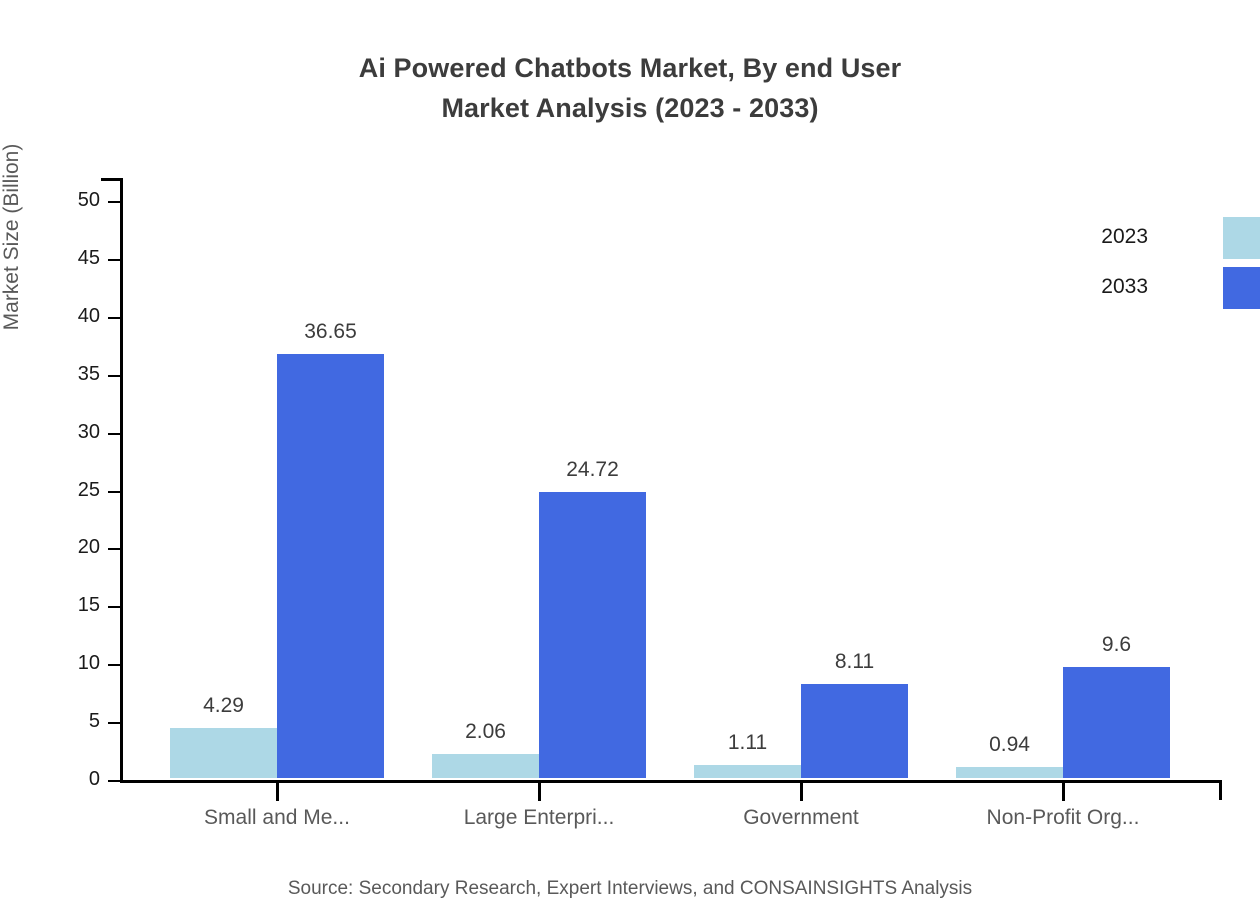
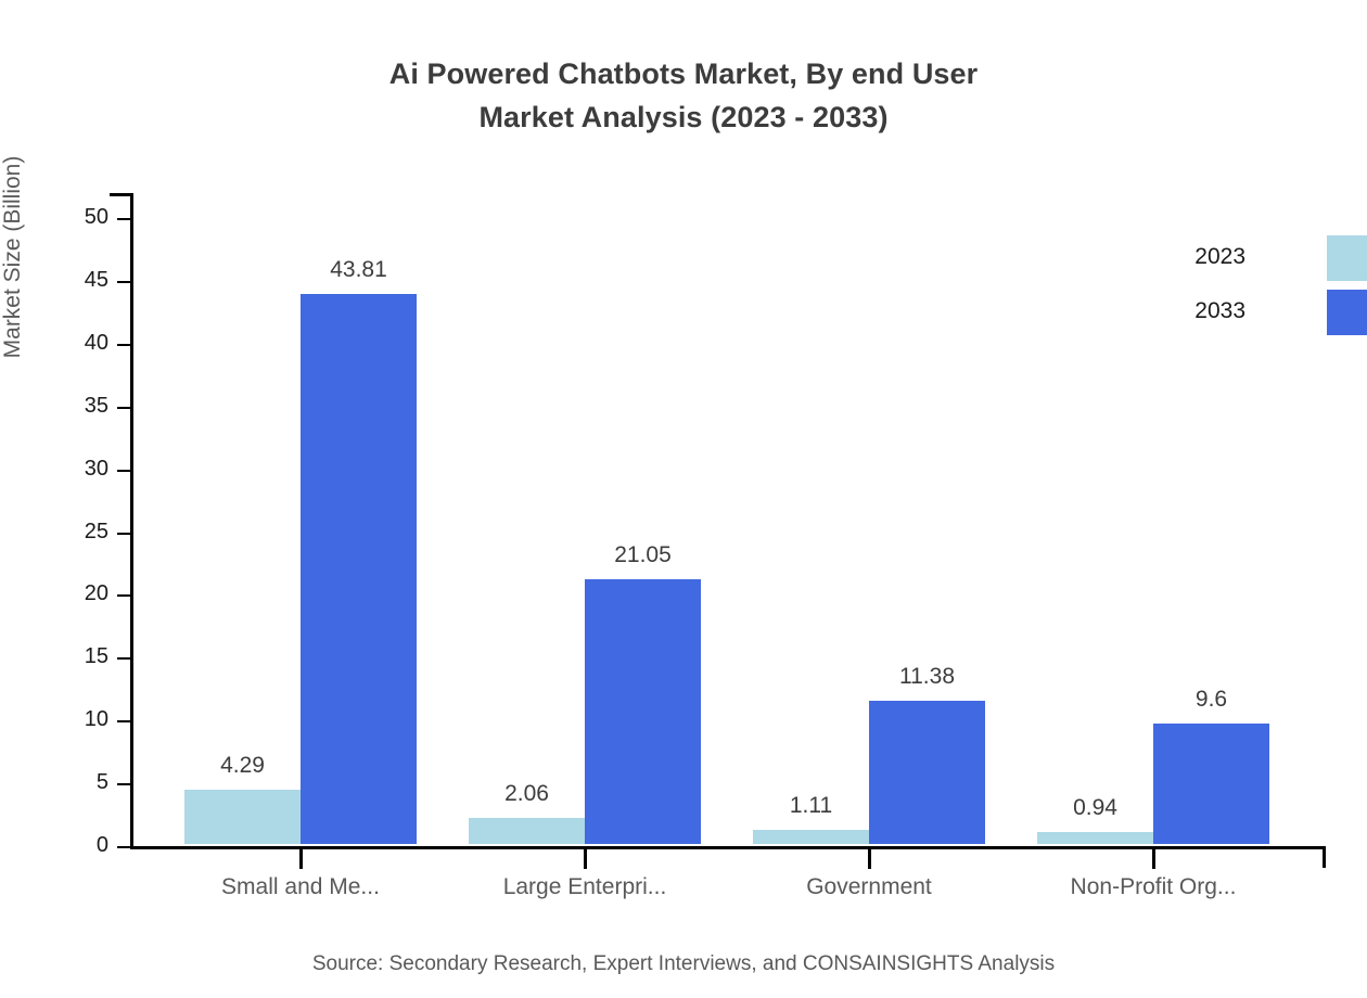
2033/Small and Me...: 36.65 -> 43.81
2033/Large Enterpri...: 24.72 -> 21.05
2033/Government: 8.11 -> 11.38
